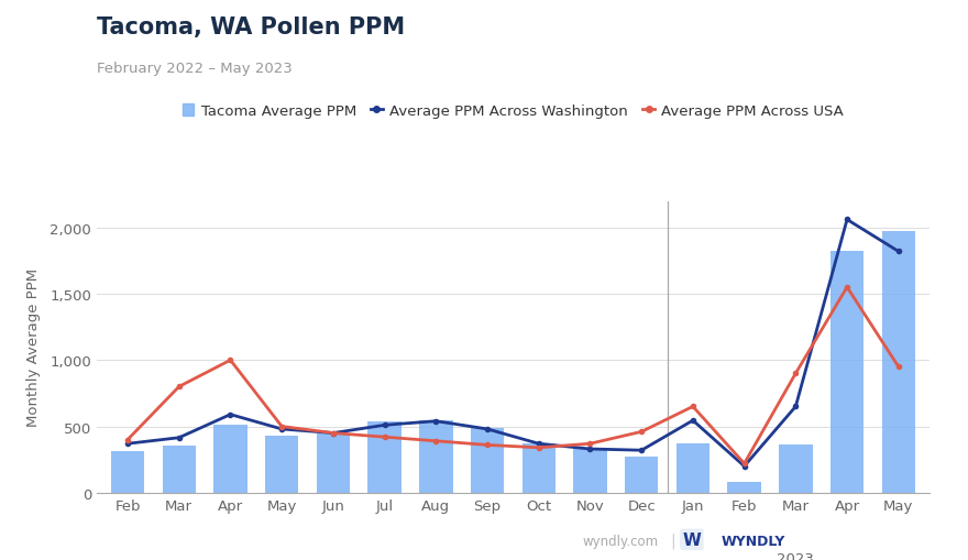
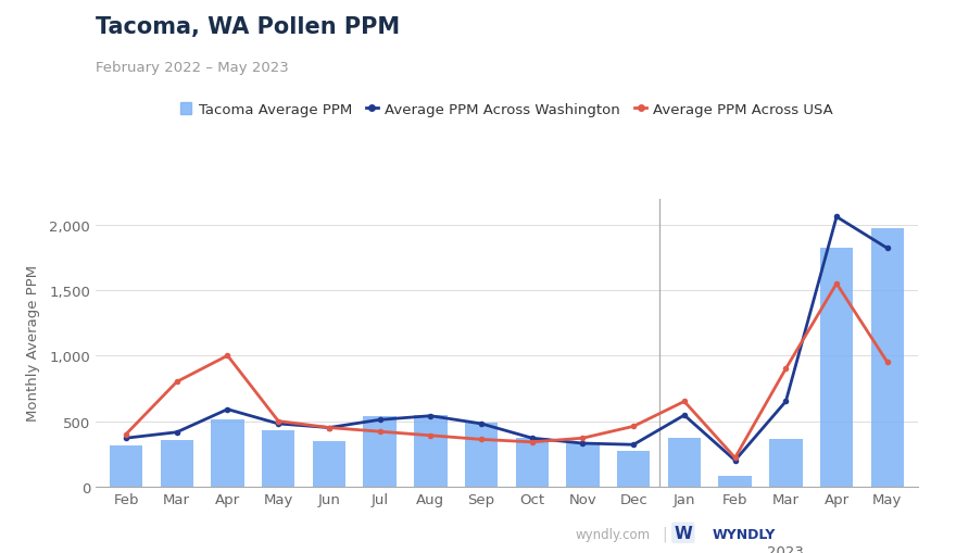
Tacoma Average PPM/Jun: 440 -> 350
